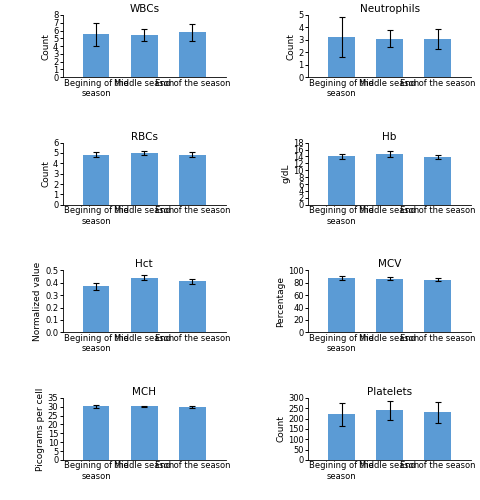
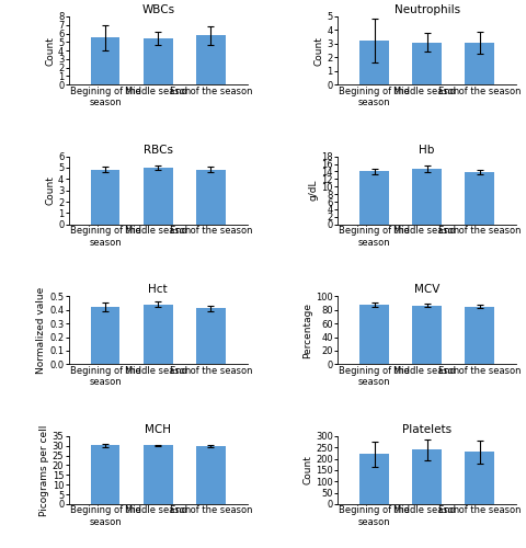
Hct/Begining of the season: 0.37 -> 0.42
